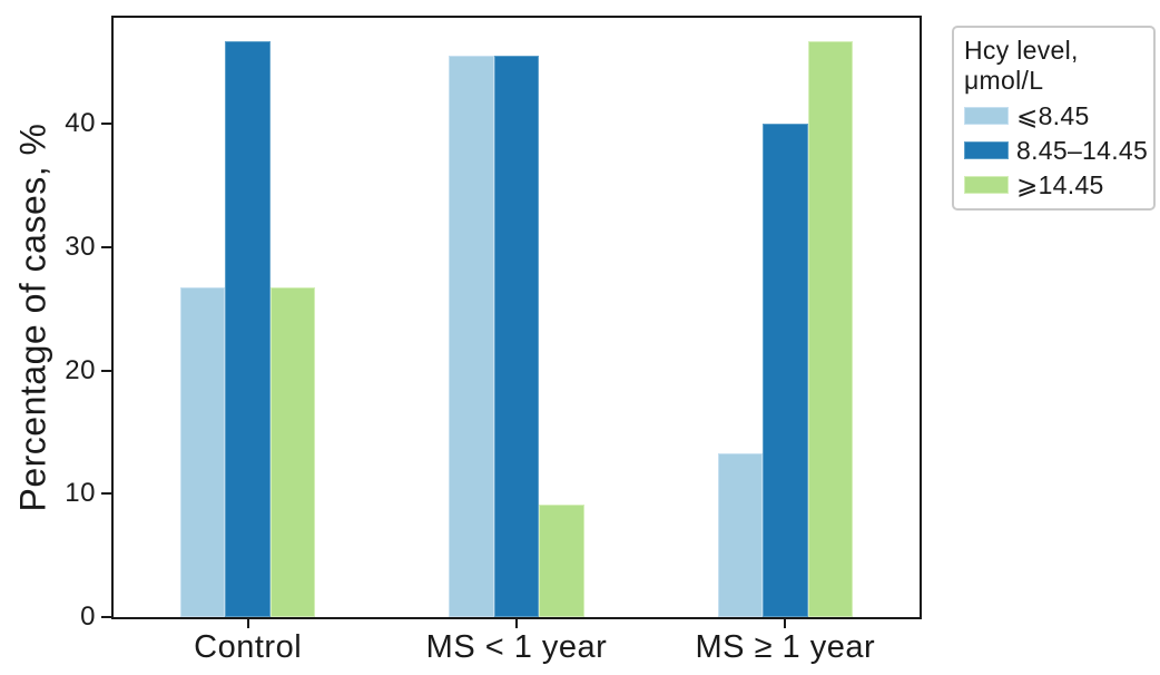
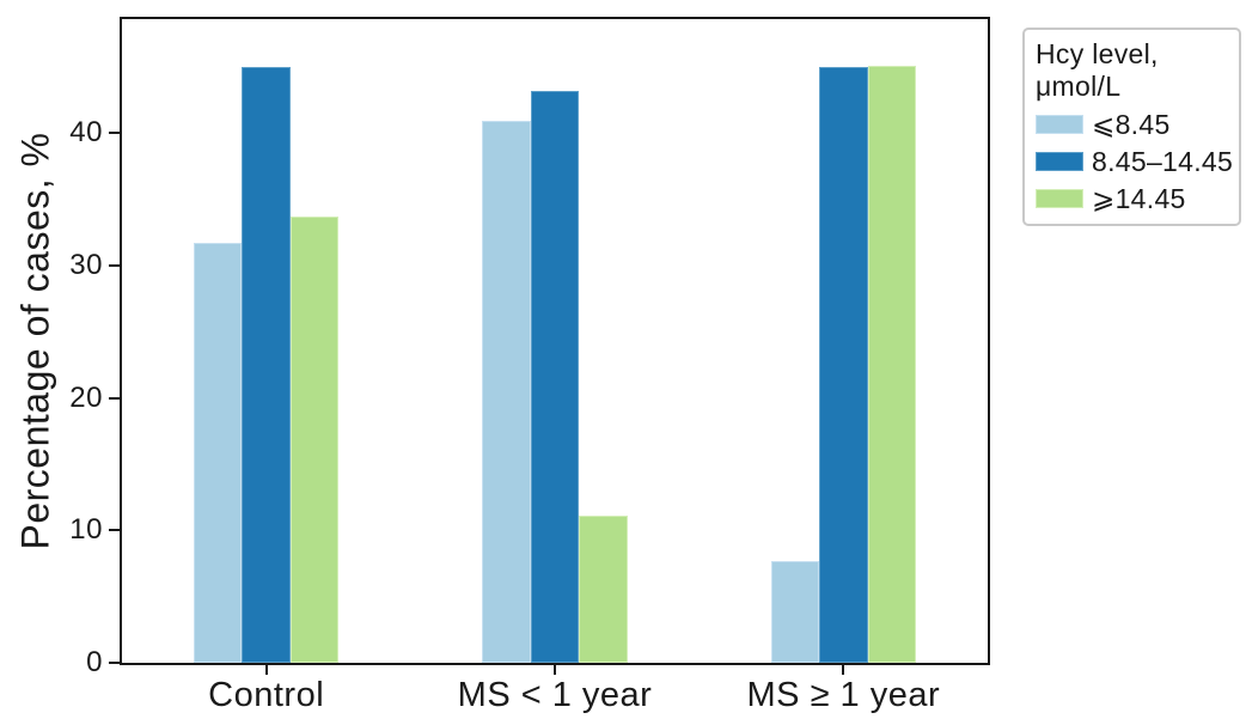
⩽8.45/Control: 26.7 -> 31.7
8.45–14.45/Control: 46.7 -> 45.0
⩾14.45/Control: 26.7 -> 33.7
⩽8.45/MS < 1 year: 45.5 -> 40.9
8.45–14.45/MS < 1 year: 45.5 -> 43.2
⩾14.45/MS < 1 year: 9.1 -> 11.1
⩽8.45/MS ≥ 1 year: 13.3 -> 7.7
8.45–14.45/MS ≥ 1 year: 40.0 -> 45.0
⩾14.45/MS ≥ 1 year: 46.7 -> 45.1
